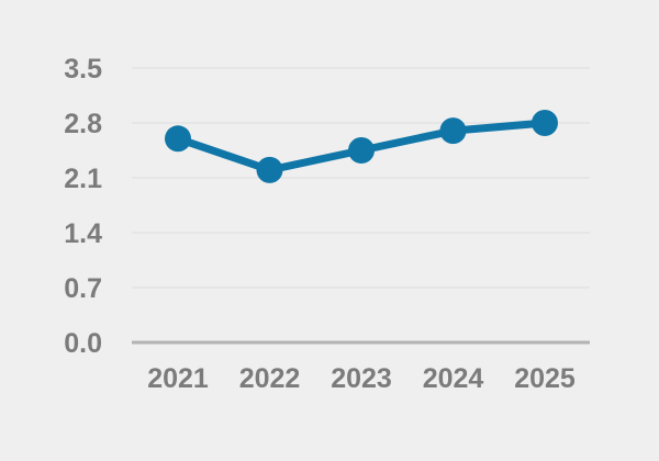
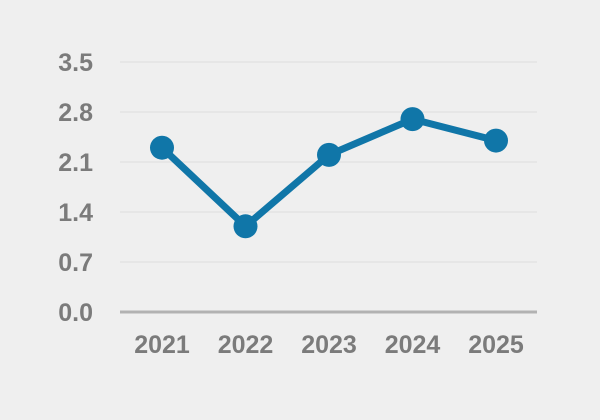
2021: 2.6 -> 2.3
2022: 2.2 -> 1.2
2023: 2.5 -> 2.2
2025: 2.8 -> 2.4
